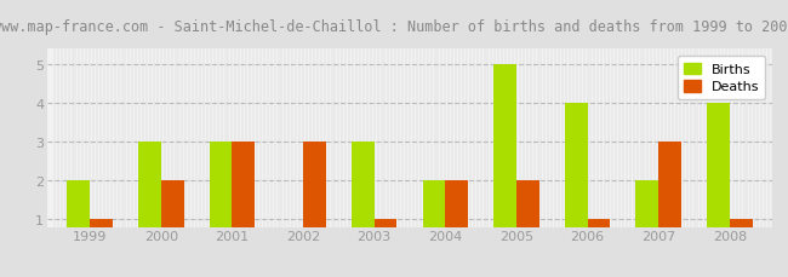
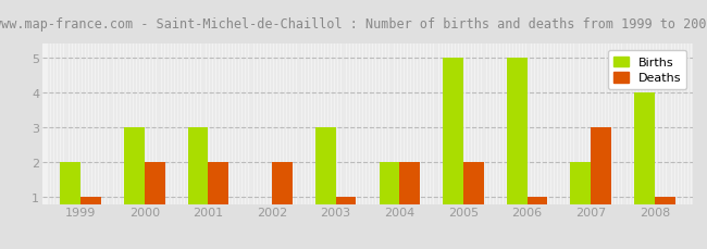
Deaths/2001: 3 -> 2
Deaths/2002: 3 -> 2
Births/2006: 4 -> 5
